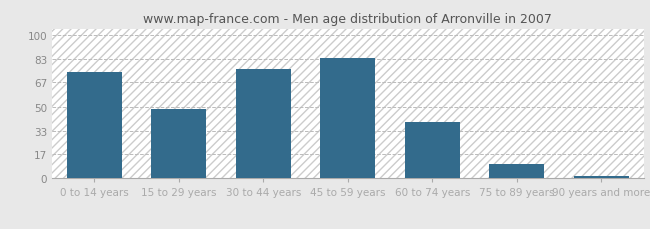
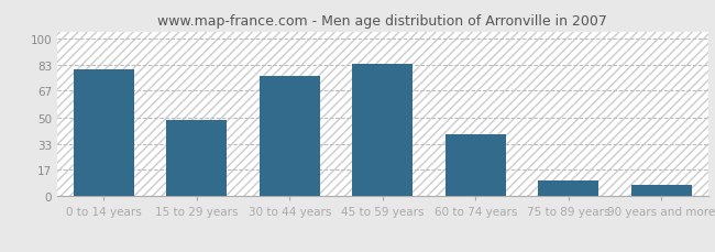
0 to 14 years: 74 -> 80
90 years and more: 2 -> 7
